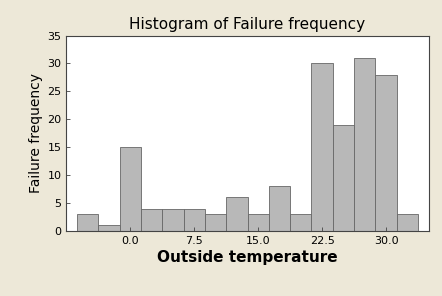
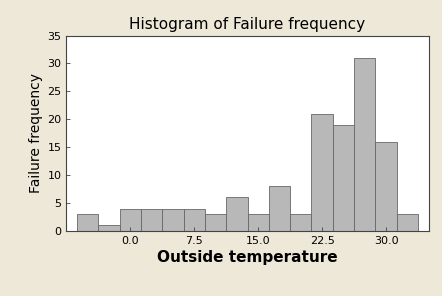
0.0: 15 -> 4
22.5: 30 -> 21
30.0: 28 -> 16
